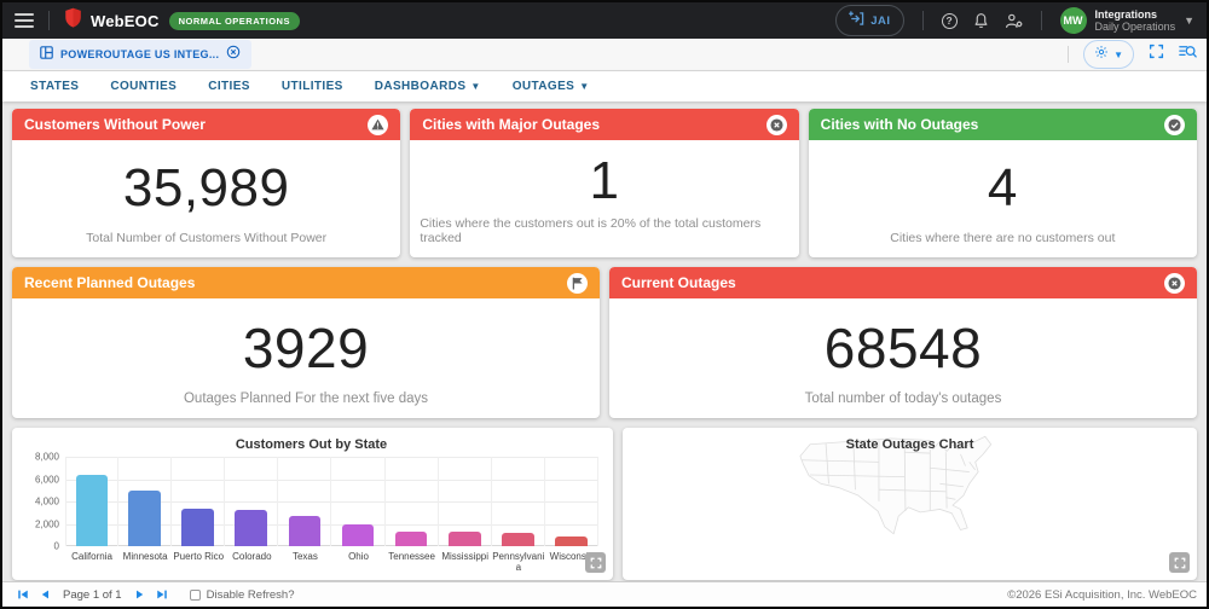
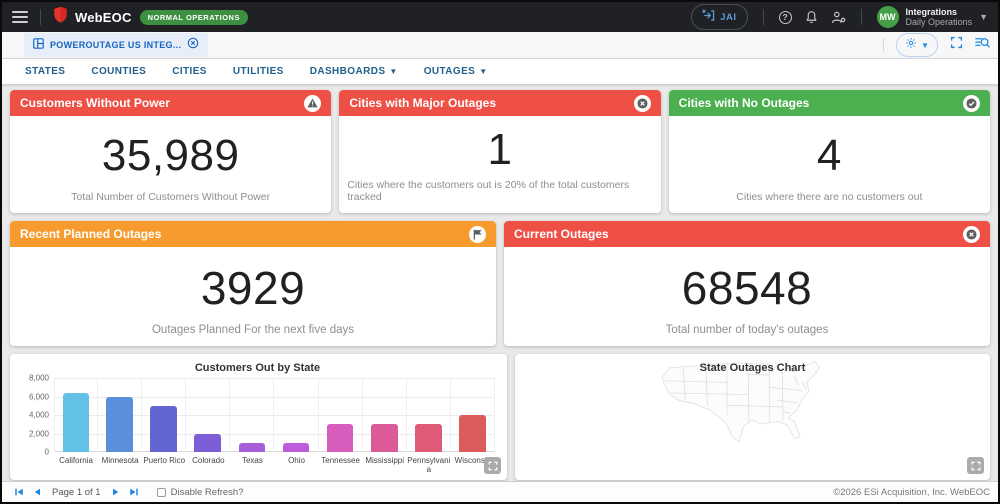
Minnesota: 5000 -> 6000
Puerto Rico: 3000 -> 5000
Colorado: 3000 -> 2000
Texas: 3000 -> 1000
Ohio: 2000 -> 1000
Tennessee: 1000 -> 3000
Mississippi: 1000 -> 3000
Pennsylvania: 1000 -> 3000
Wisconsin: 1000 -> 4000
